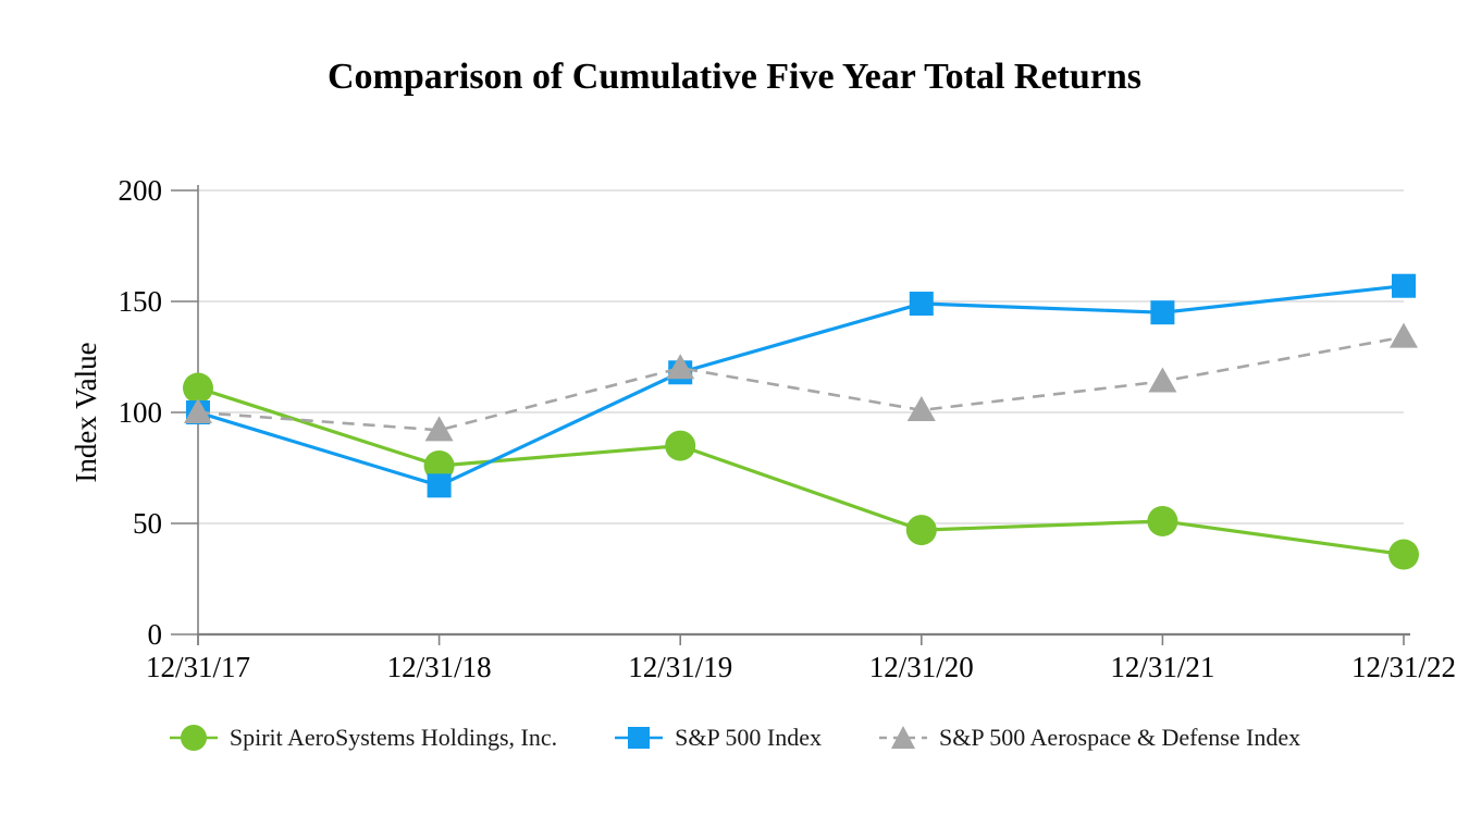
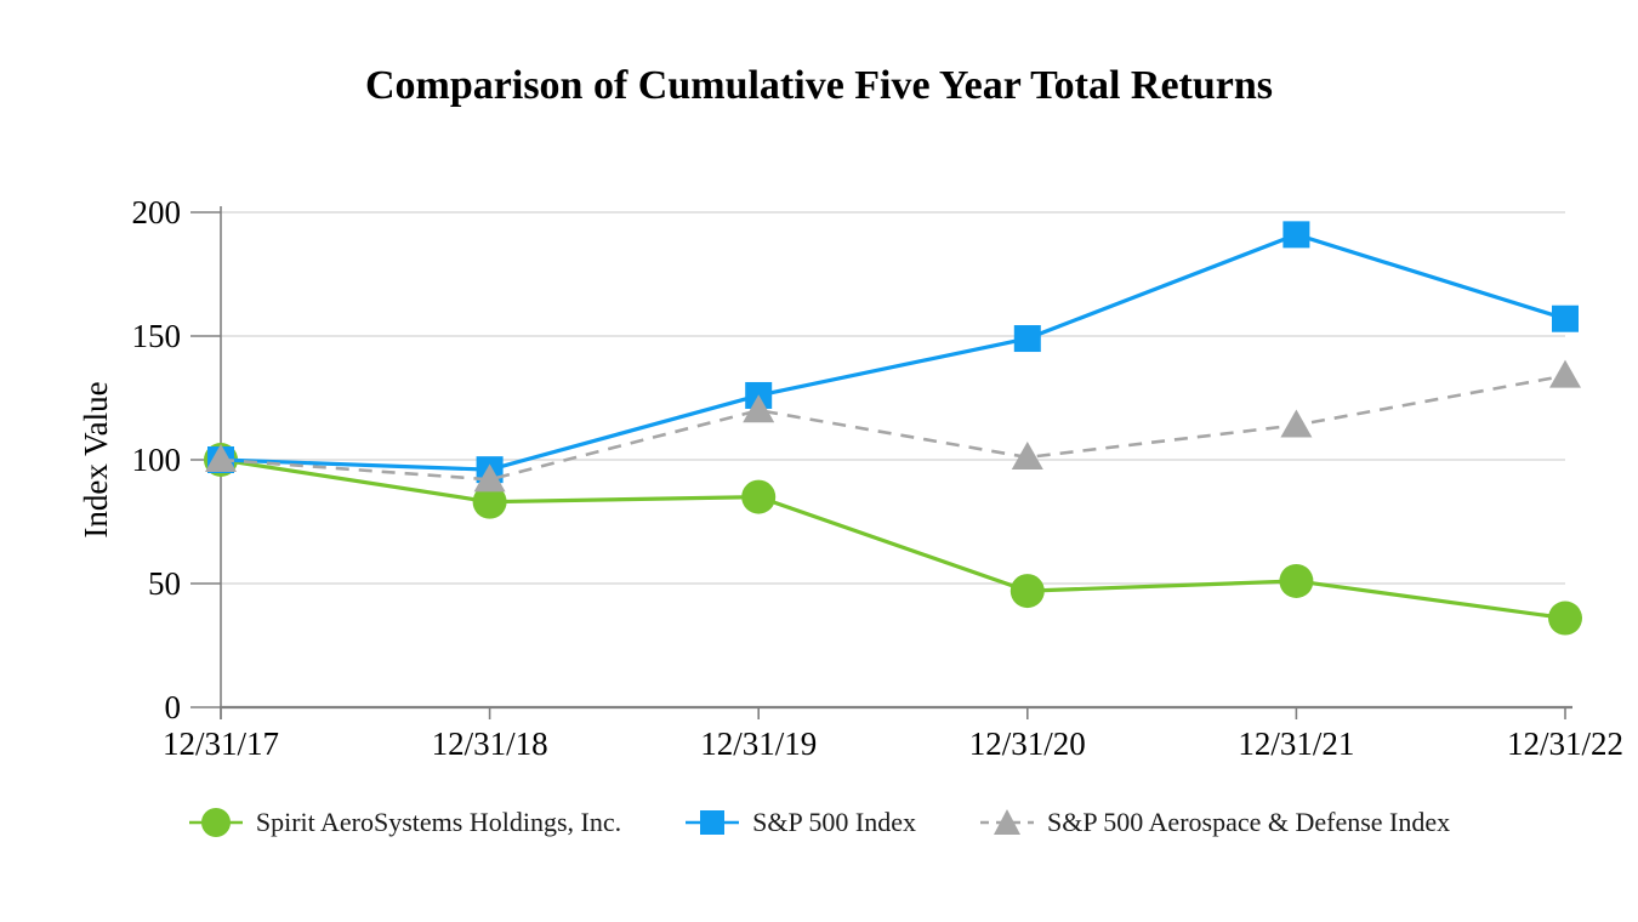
Spirit AeroSystems Holdings, Inc./12/31/17: 111 -> 100
Spirit AeroSystems Holdings, Inc./12/31/18: 76 -> 83
S&P 500 Index/12/31/18: 67 -> 96
S&P 500 Index/12/31/19: 118 -> 126
S&P 500 Index/12/31/21: 145 -> 191
